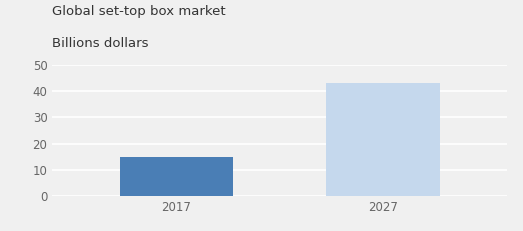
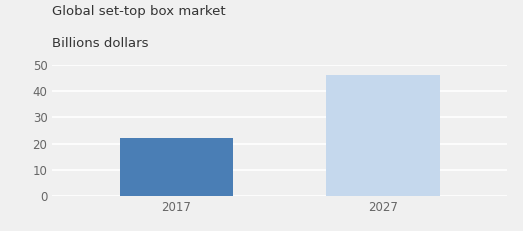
2017: 15 -> 22
2027: 43 -> 46
